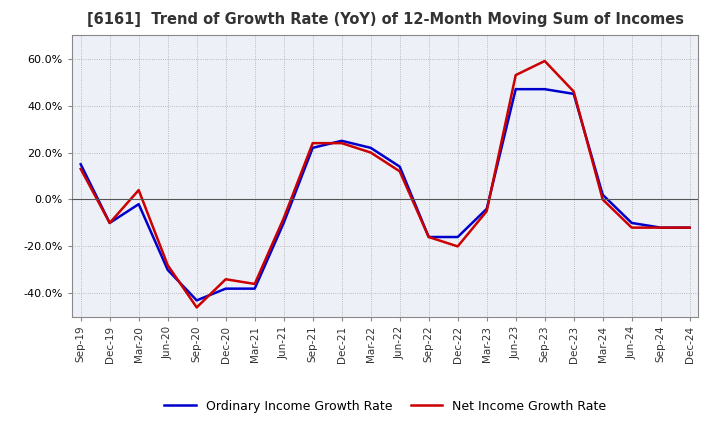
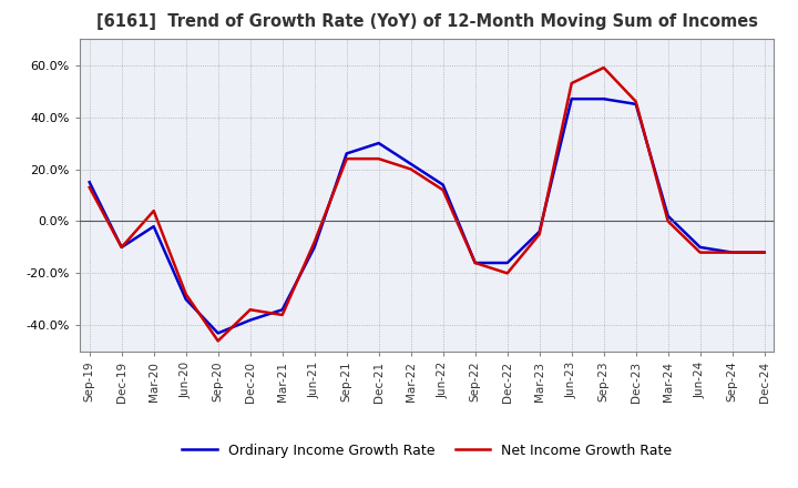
Ordinary Income Growth Rate/Mar-21: -38% -> -34%
Ordinary Income Growth Rate/Sep-21: 22% -> 26%
Ordinary Income Growth Rate/Dec-21: 25% -> 30%
